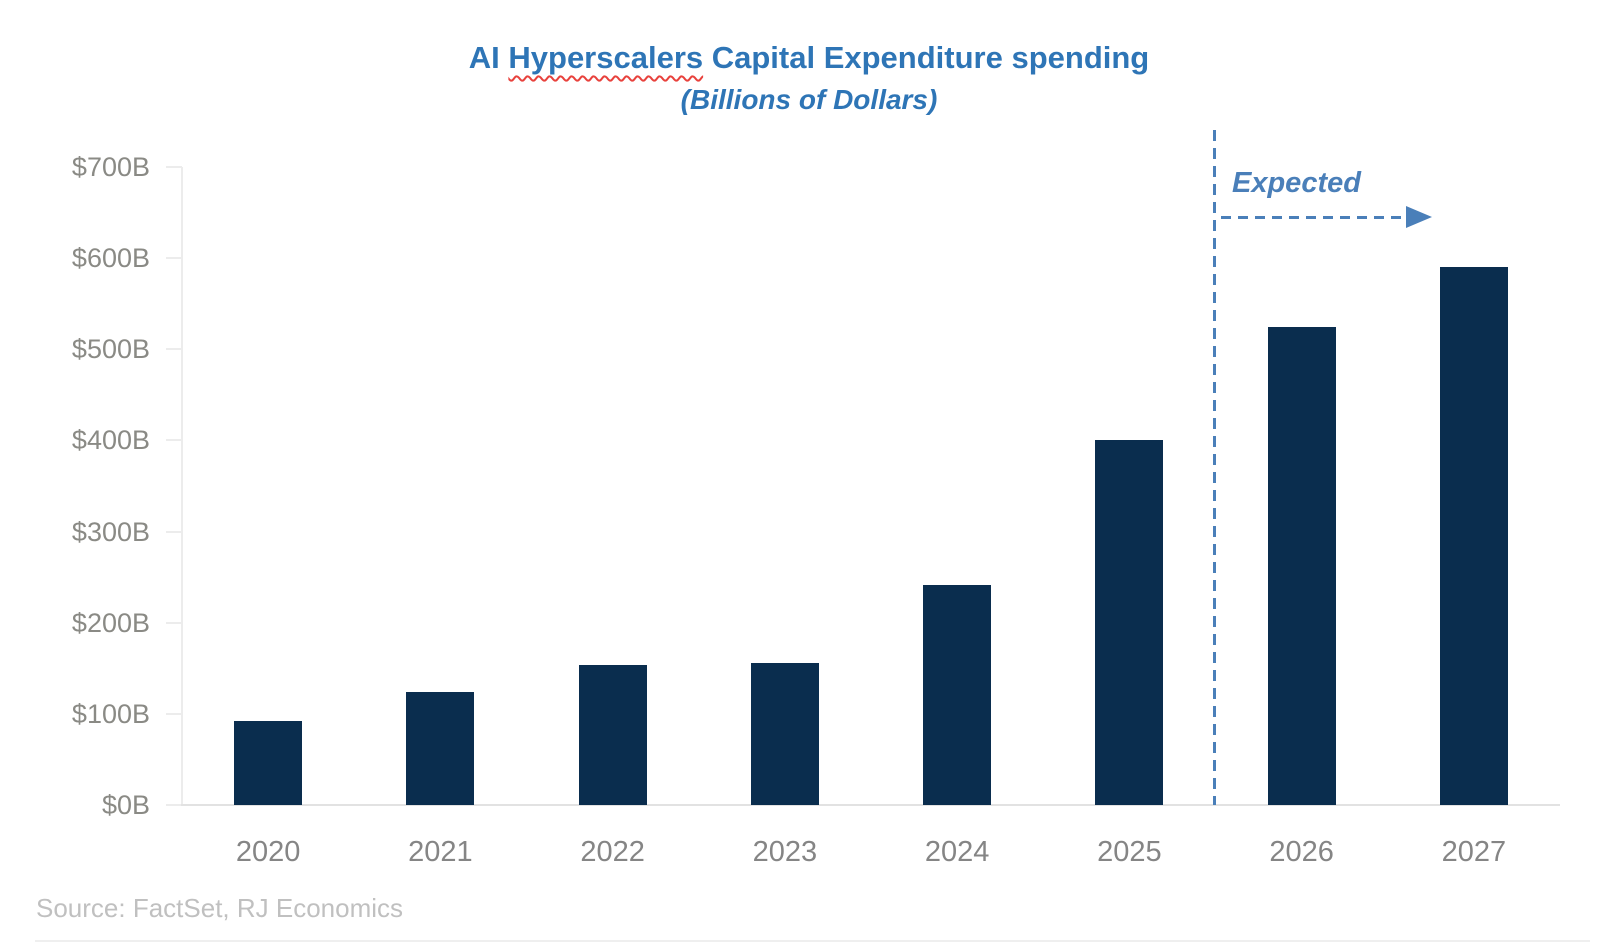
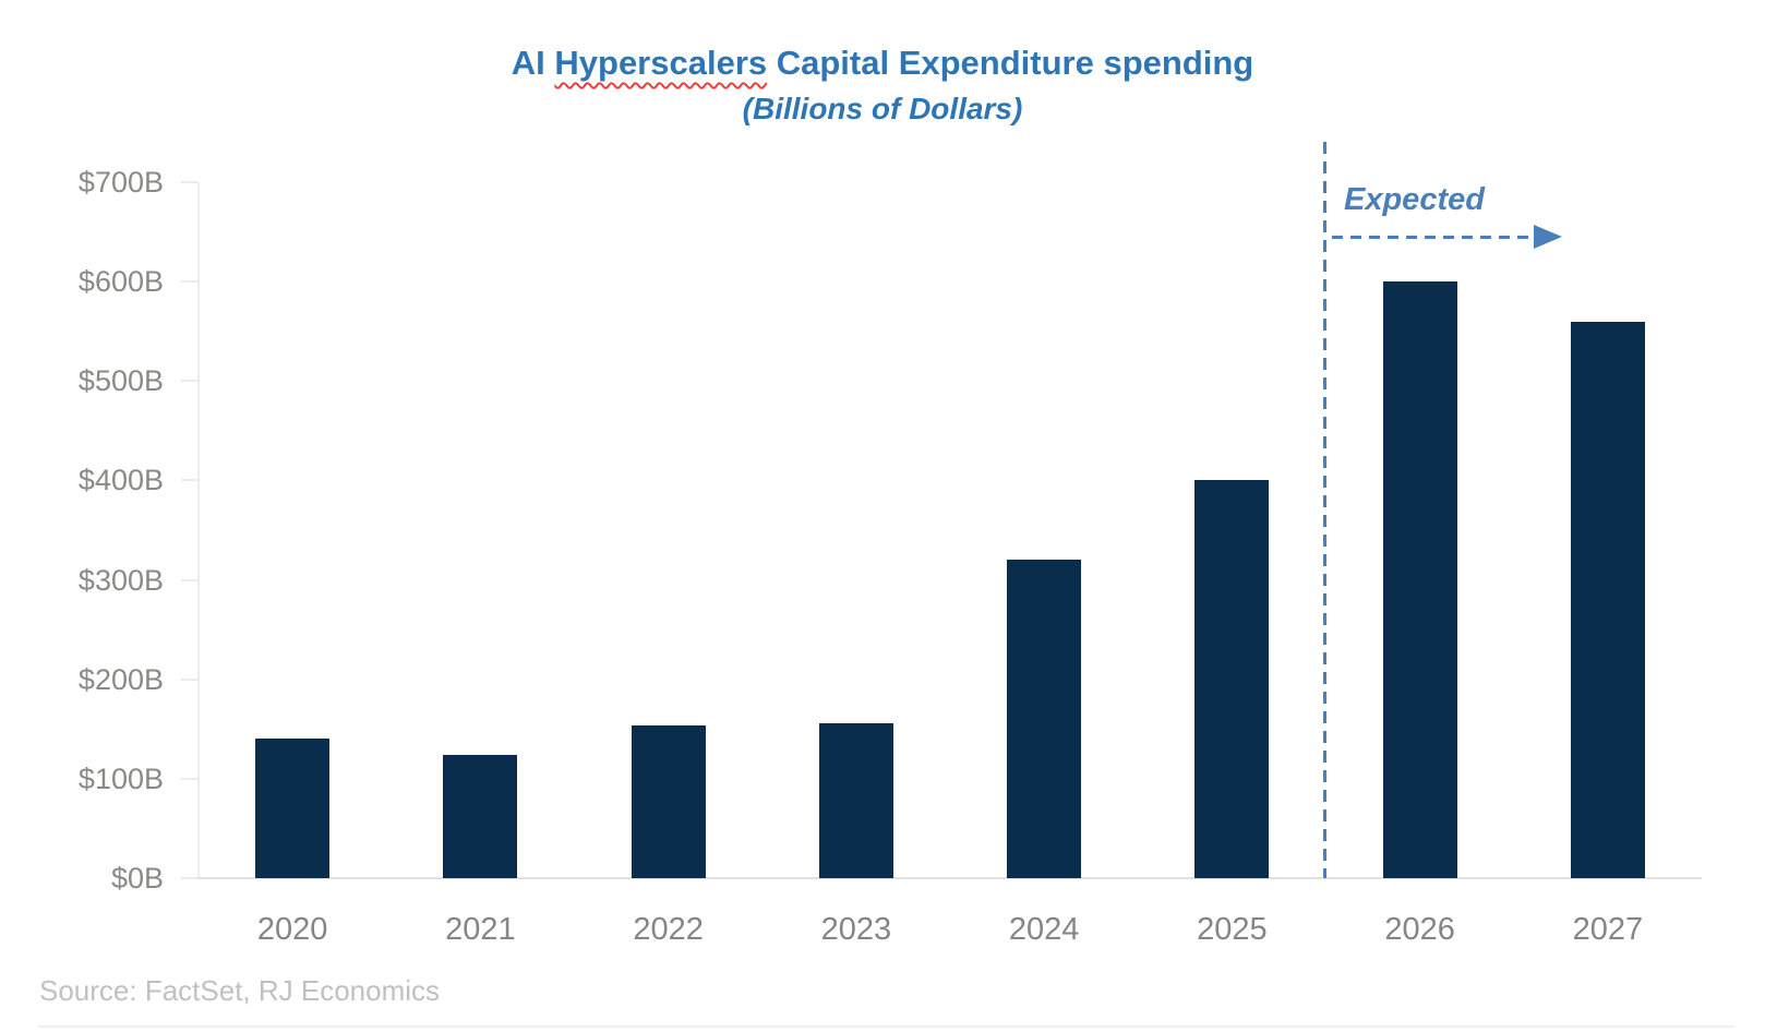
2020: $90B -> $140B
2024: $240B -> $320B
2026: $520B -> $600B
2027: $590B -> $560B
